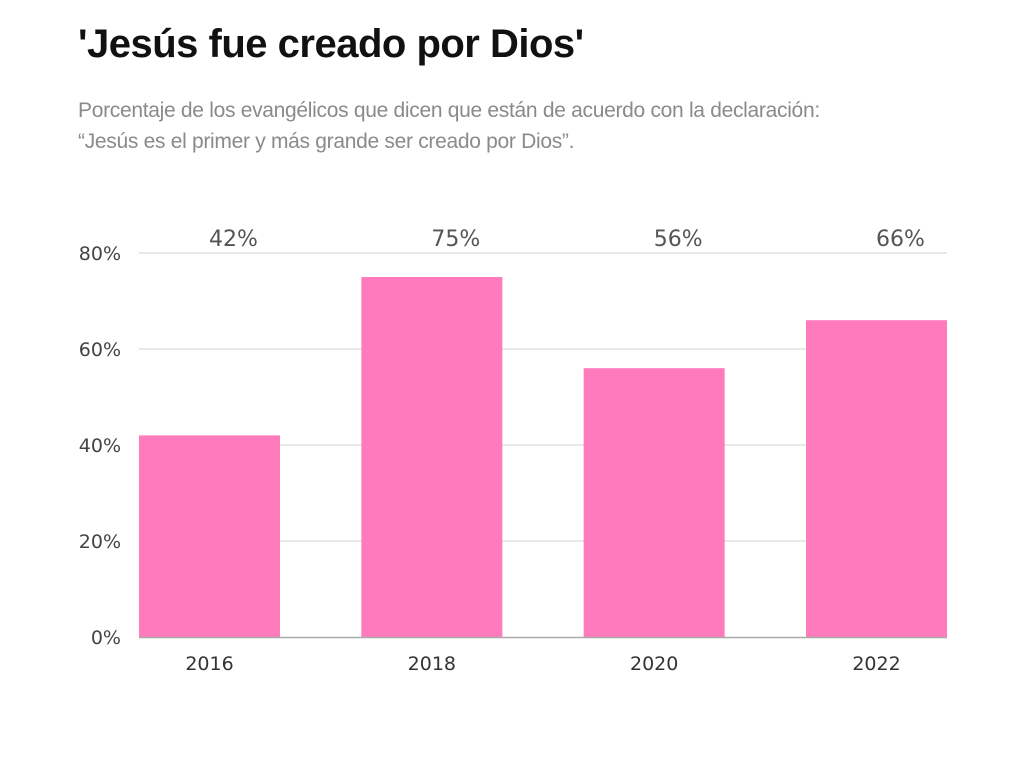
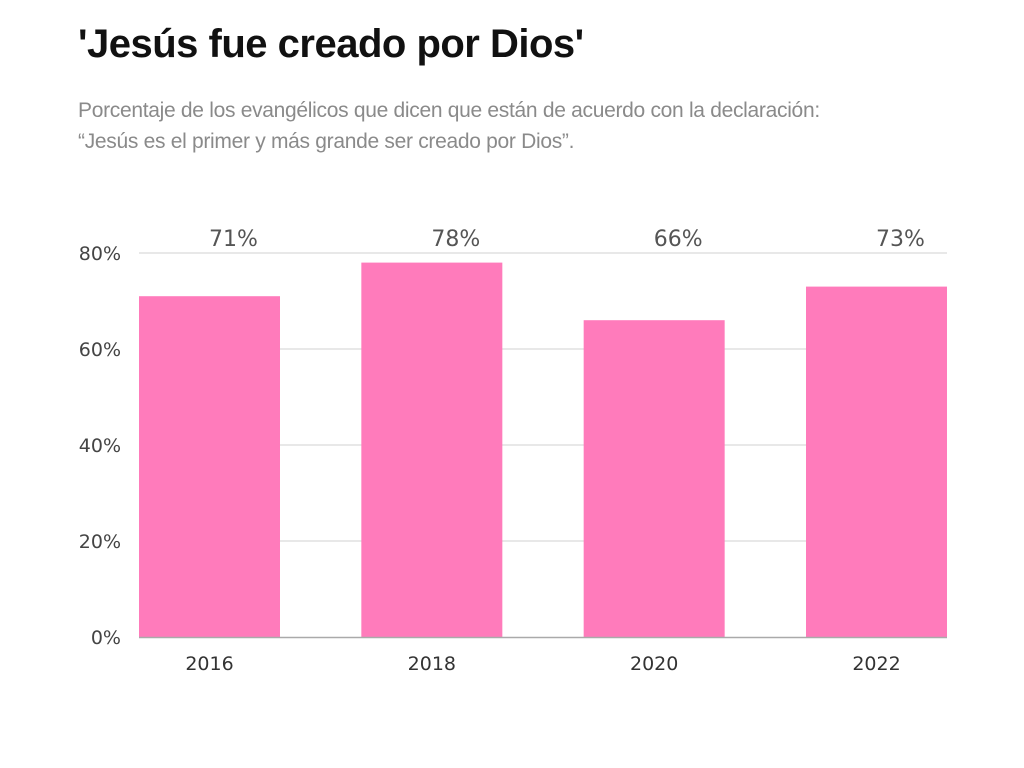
2016: 42% -> 71%
2018: 75% -> 78%
2020: 56% -> 66%
2022: 66% -> 73%
